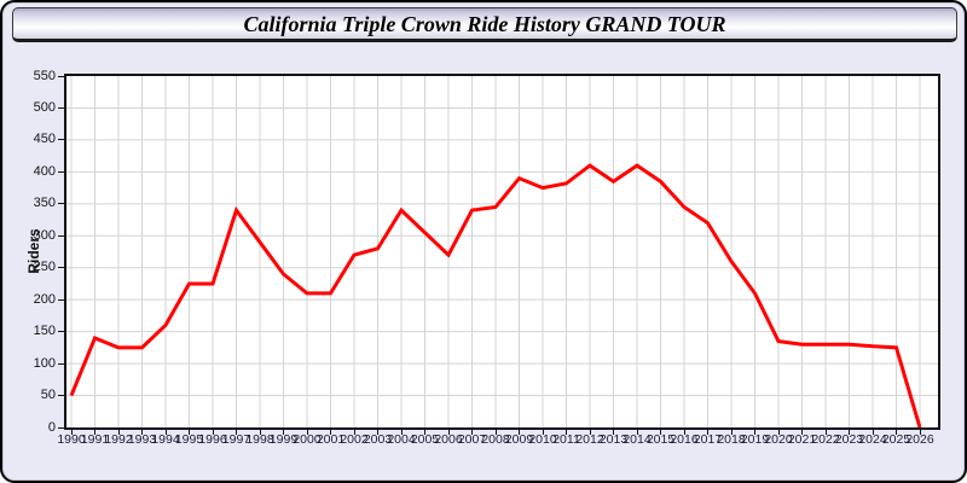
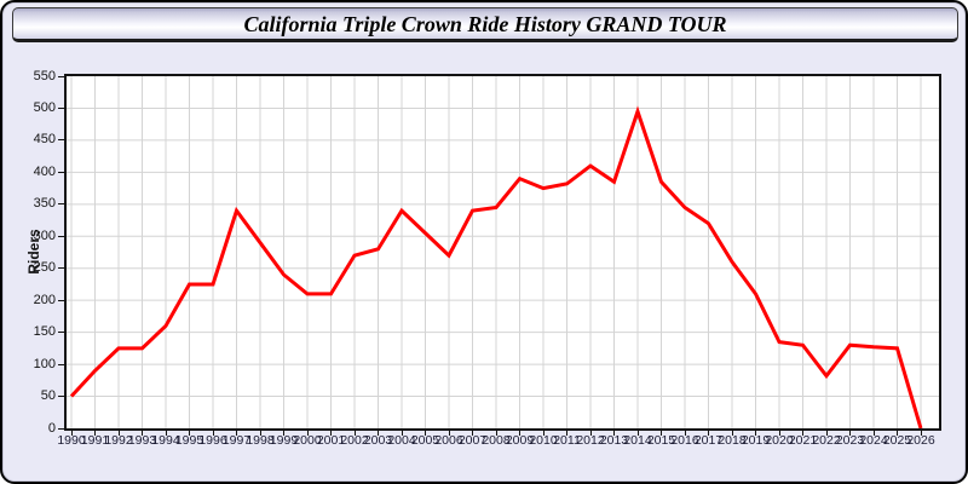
1991: 140 -> 90
2014: 410 -> 500
2022: 130 -> 80
